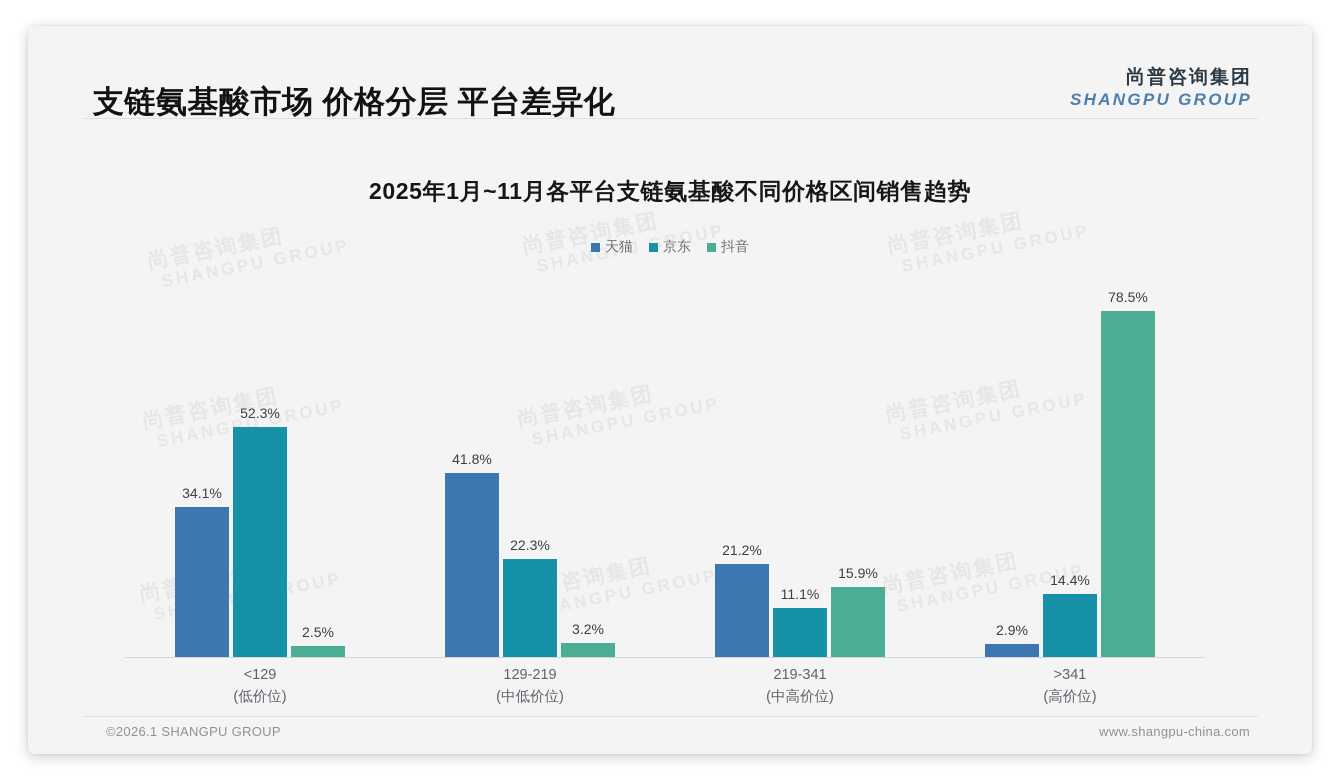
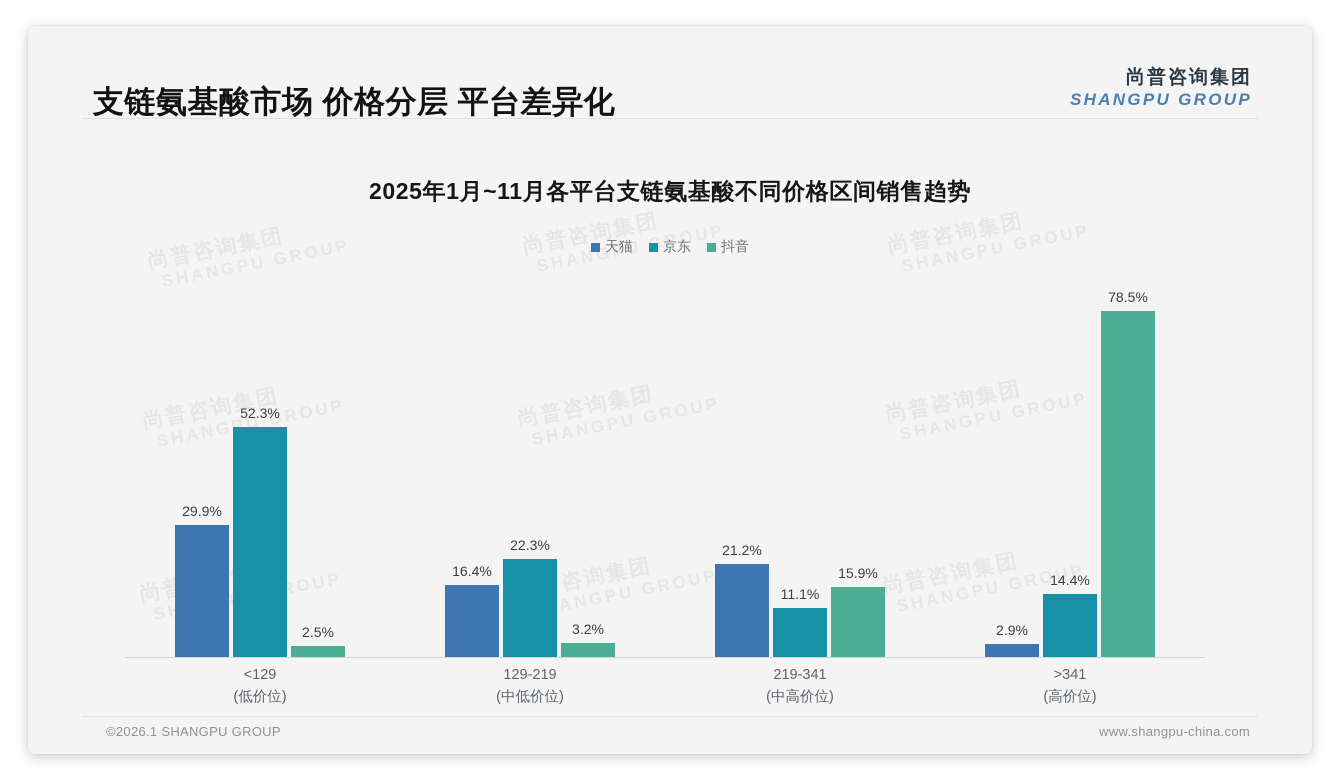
天猫/<129: 34.1% -> 29.9%
天猫/129-219: 41.8% -> 16.4%
